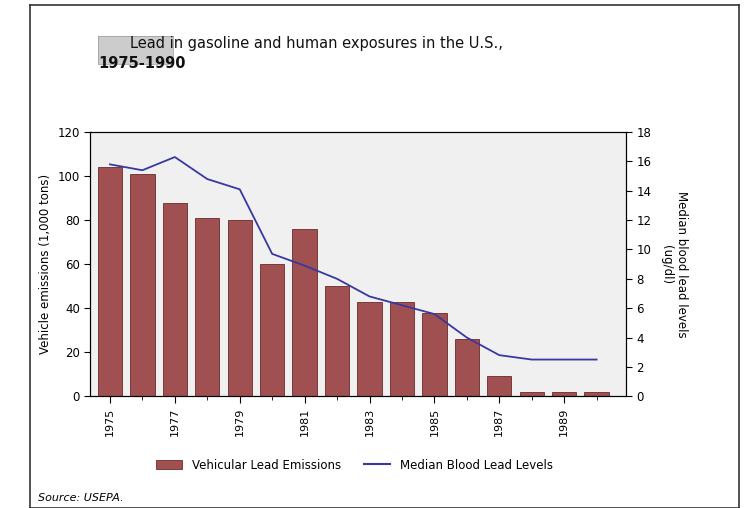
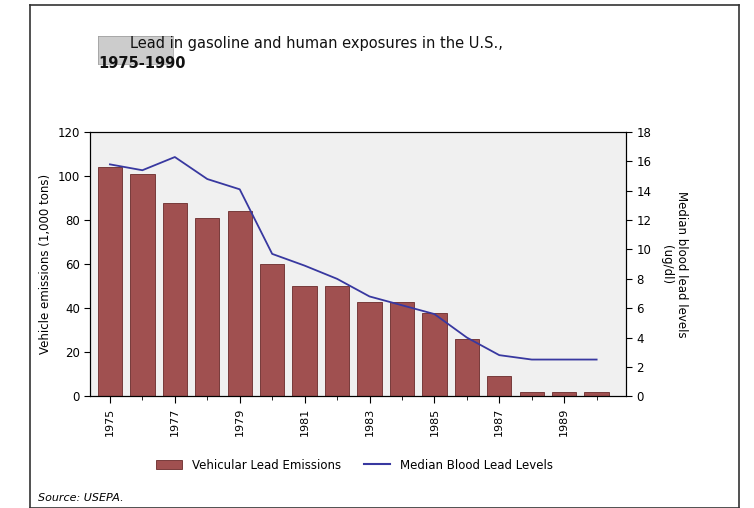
Vehicular Lead Emissions/1979: 80 -> 84
Vehicular Lead Emissions/1981: 76 -> 50
